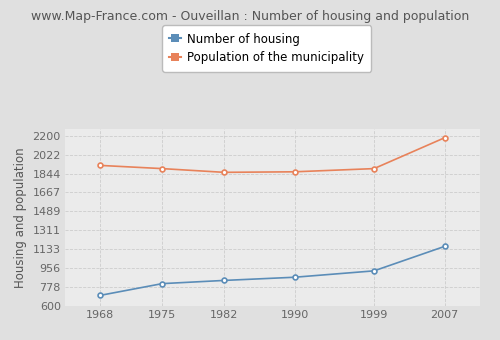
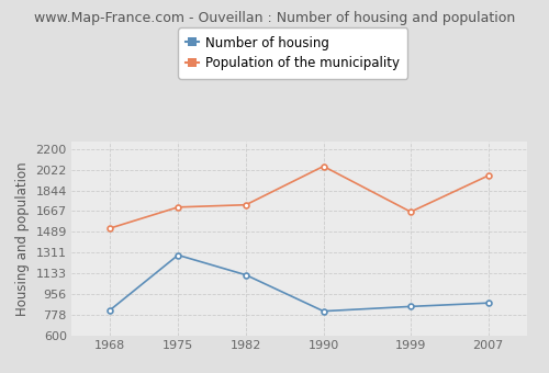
Number of housing/1968: 700 -> 820
Population of the municipality/1968: 1920 -> 1520
Number of housing/1975: 810 -> 1290
Population of the municipality/1975: 1890 -> 1700
Number of housing/1982: 840 -> 1120
Population of the municipality/1982: 1860 -> 1720
Number of housing/1990: 870 -> 810
Population of the municipality/1990: 1860 -> 2050
Number of housing/1999: 930 -> 850
Population of the municipality/1999: 1890 -> 1660
Number of housing/2007: 1160 -> 880
Population of the municipality/2007: 2180 -> 1970
